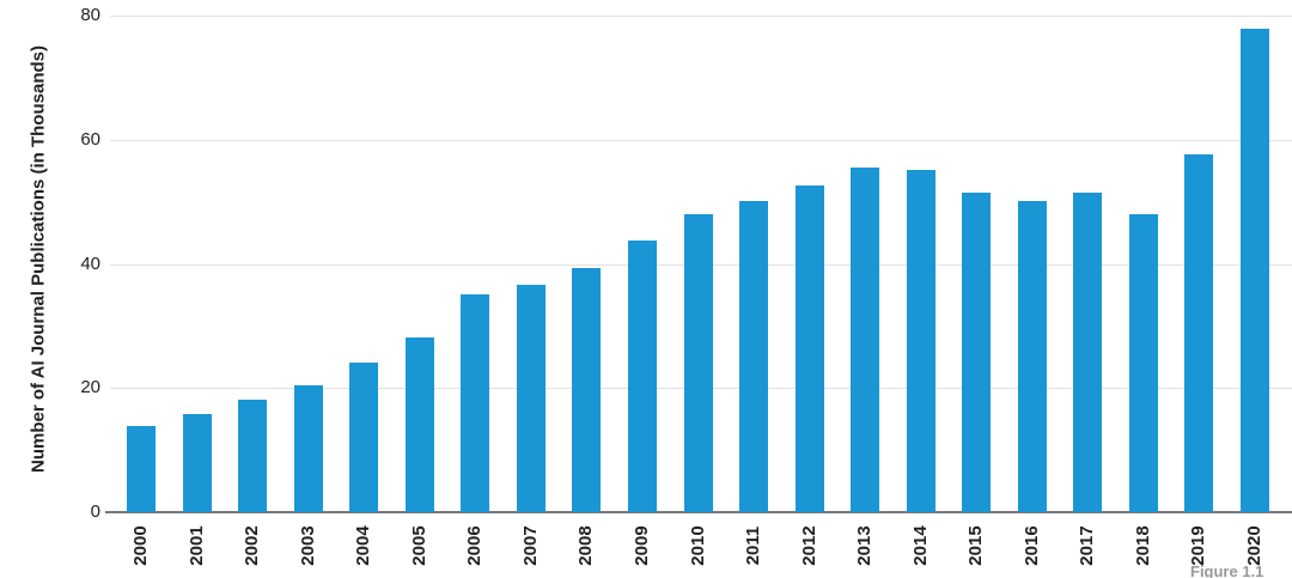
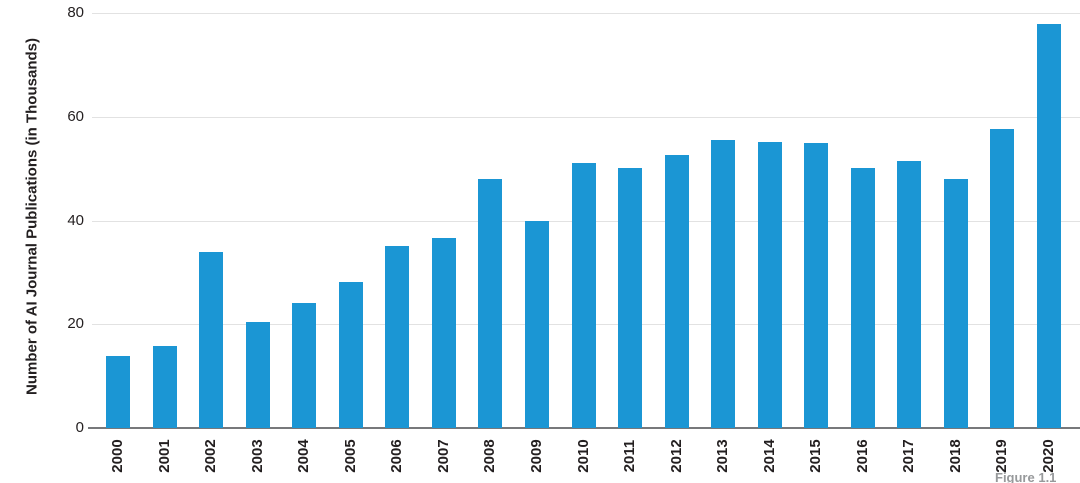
2002: 18 -> 34
2008: 39 -> 48
2009: 44 -> 40
2010: 48 -> 51
2015: 51 -> 55
